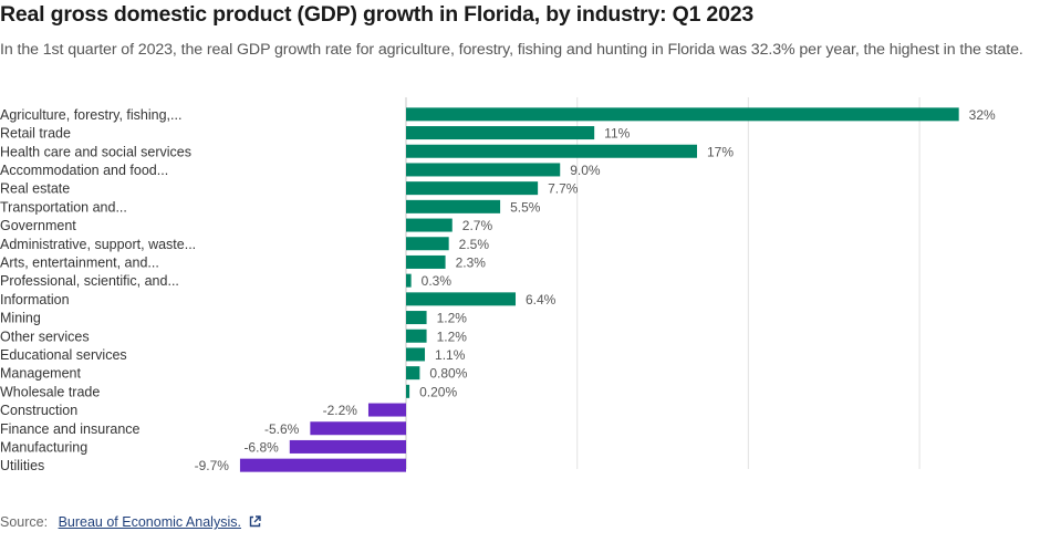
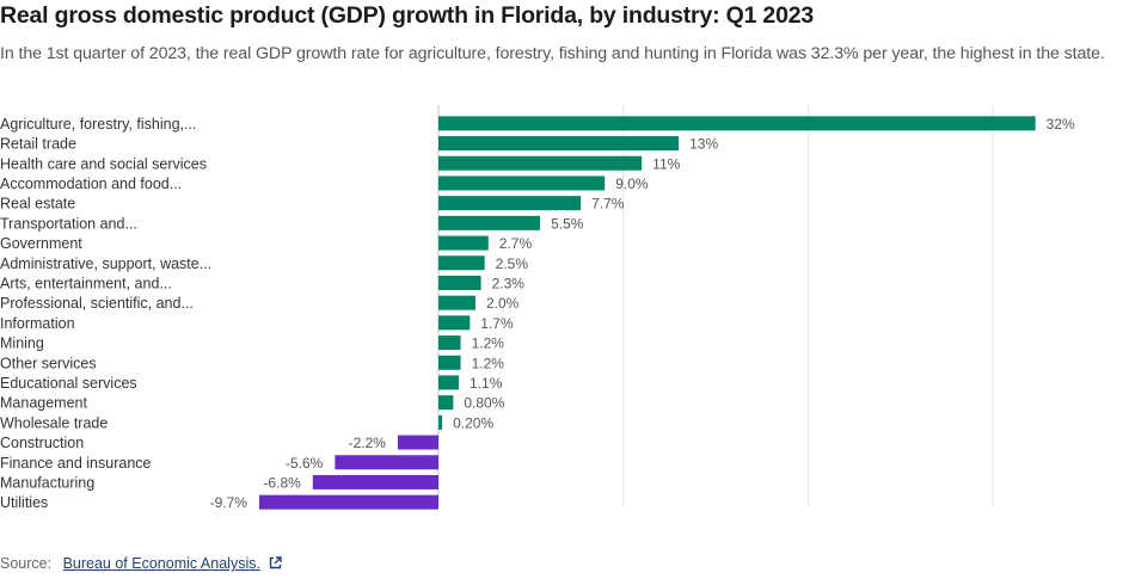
Retail trade: 11% -> 13%
Health care and social services: 17% -> 11%
Professional, scientific, and...: 0.3% -> 2.0%
Information: 6.4% -> 1.7%
